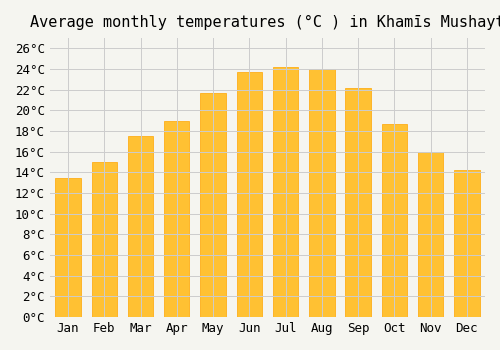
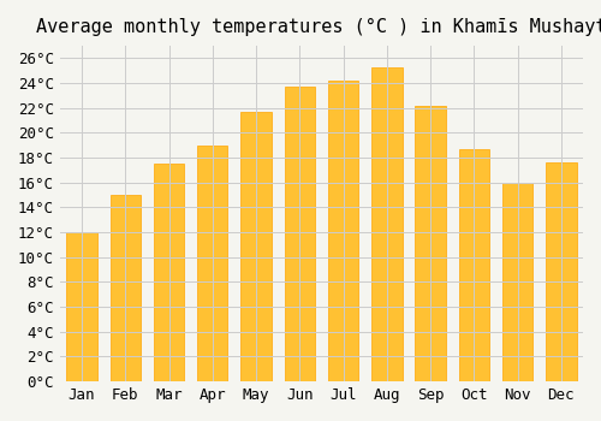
Jan: 13.5°C -> 12.0°C
Aug: 24.0°C -> 25.3°C
Dec: 14.2°C -> 17.6°C
